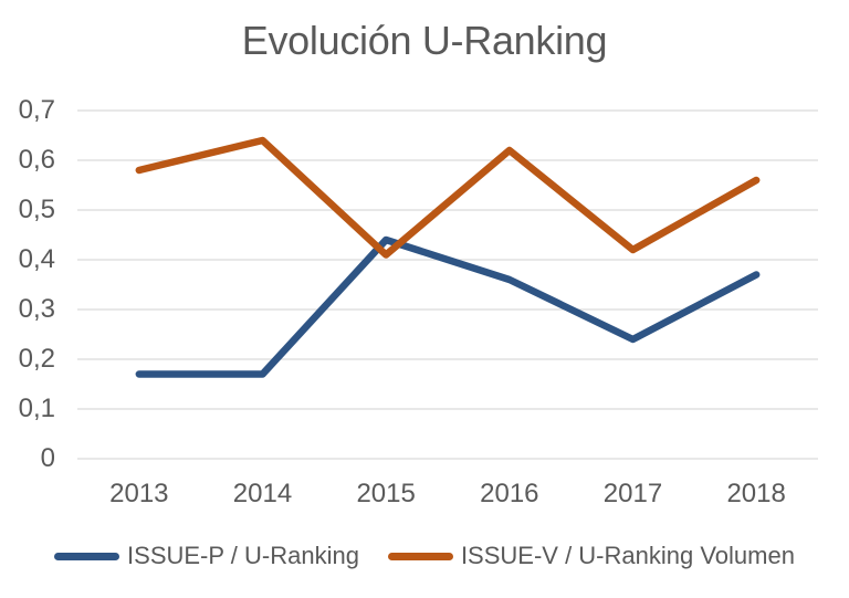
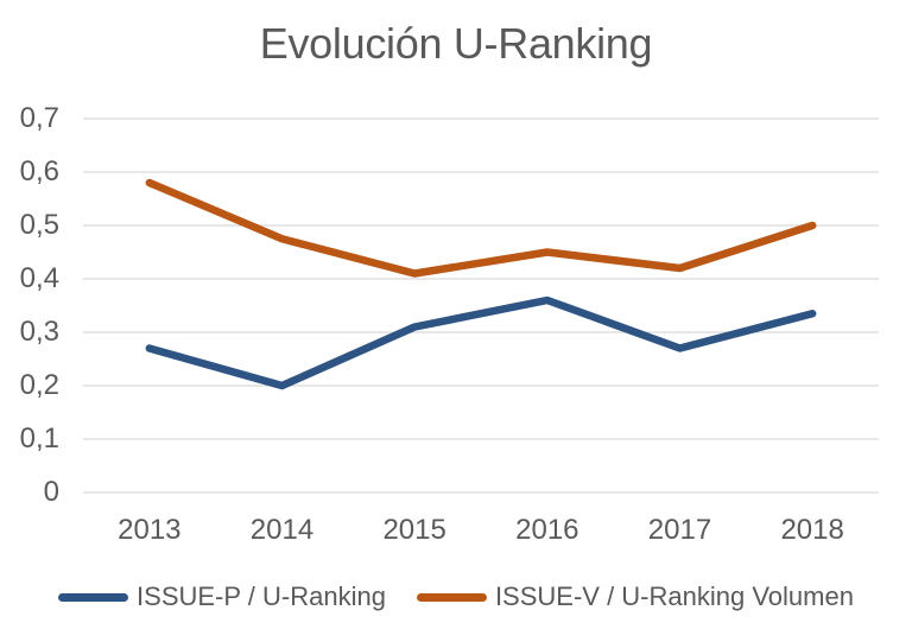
ISSUE-P / U-Ranking/2013: 0,17 -> 0,27
ISSUE-P / U-Ranking/2014: 0,17 -> 0,20
ISSUE-V / U-Ranking Volumen/2014: 0,64 -> 0,47
ISSUE-P / U-Ranking/2015: 0,44 -> 0,31
ISSUE-V / U-Ranking Volumen/2016: 0,62 -> 0,45
ISSUE-P / U-Ranking/2017: 0,24 -> 0,27
ISSUE-P / U-Ranking/2018: 0,37 -> 0,34
ISSUE-V / U-Ranking Volumen/2018: 0,56 -> 0,50
